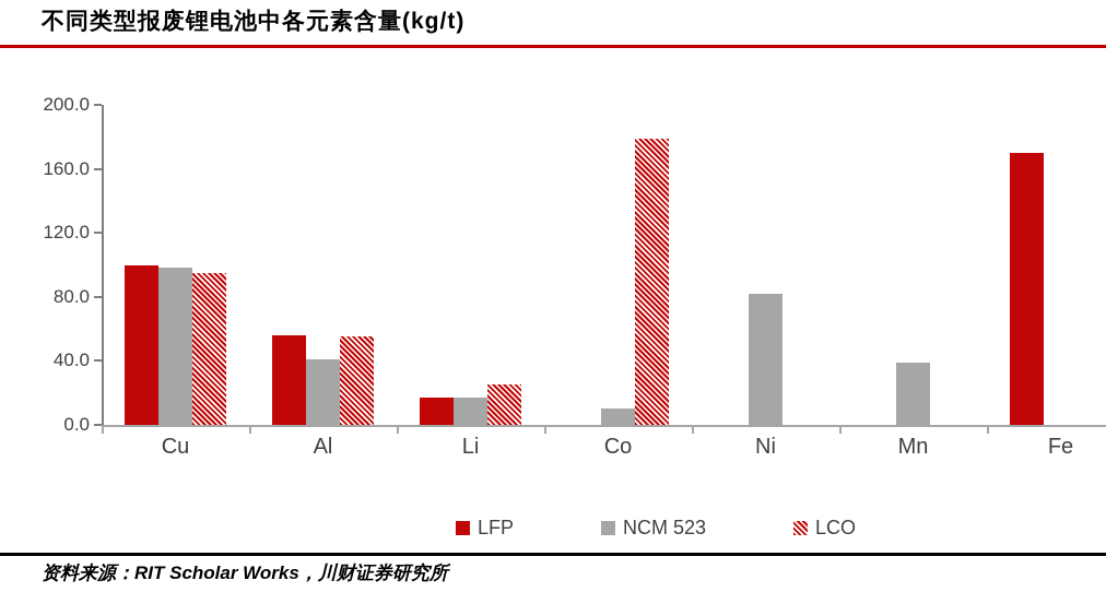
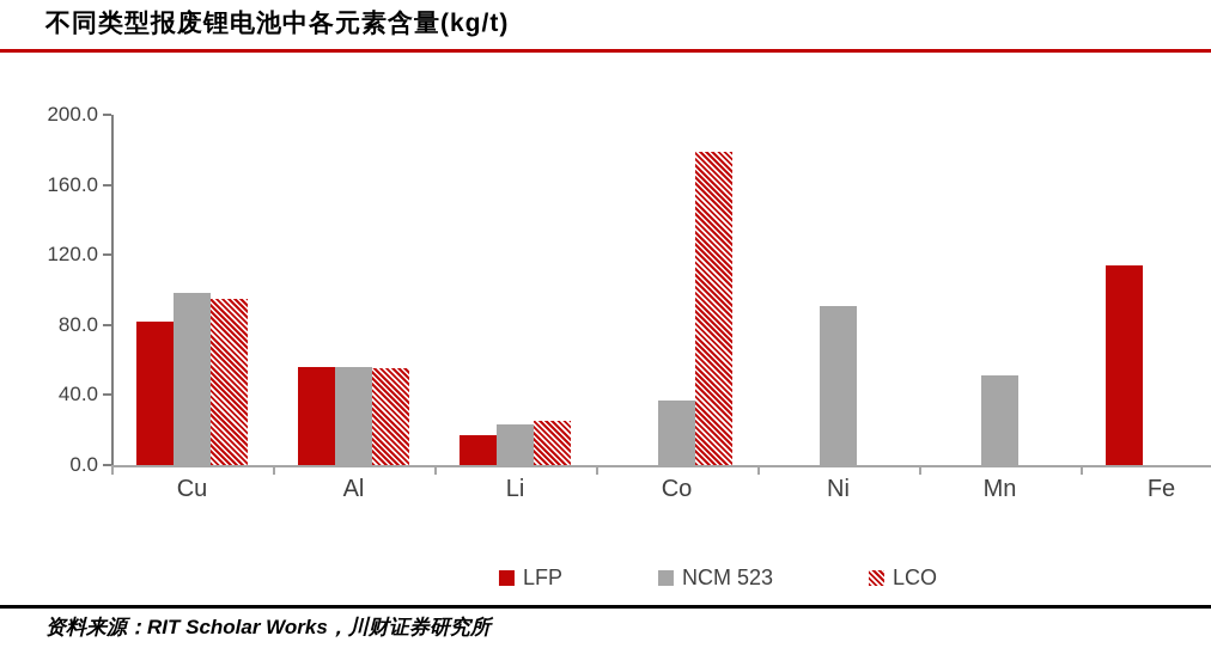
LFP/Cu: 100 -> 82
NCM 523/Al: 41 -> 56
NCM 523/Li: 17 -> 23
NCM 523/Co: 10 -> 37
NCM 523/Ni: 82 -> 91
NCM 523/Mn: 39 -> 51
LFP/Fe: 170 -> 114
